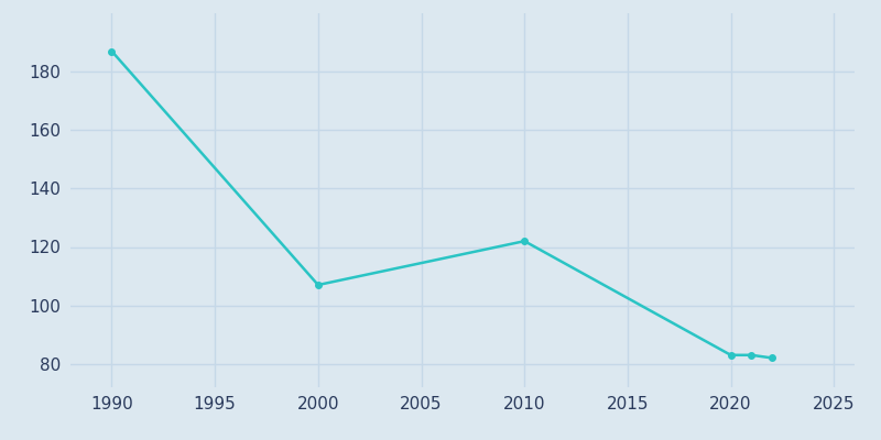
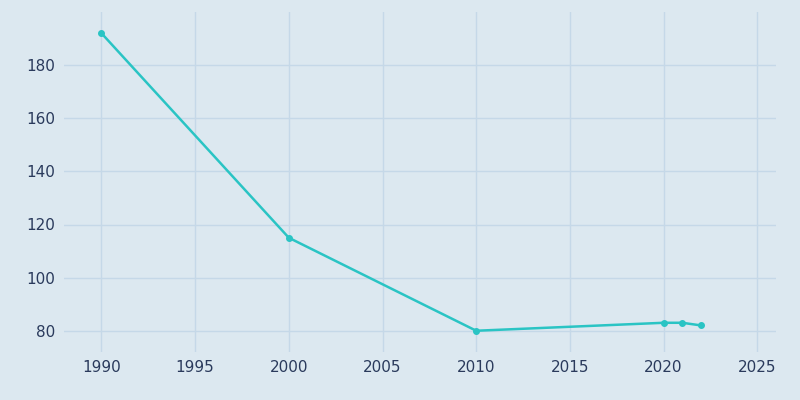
1990: 187 -> 192
2000: 107 -> 115
2010: 122 -> 80
